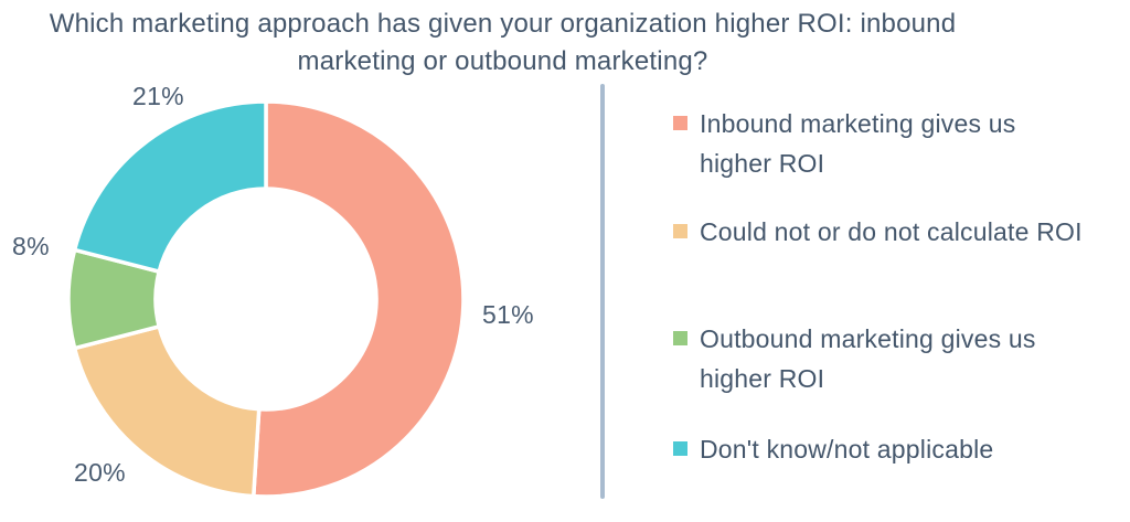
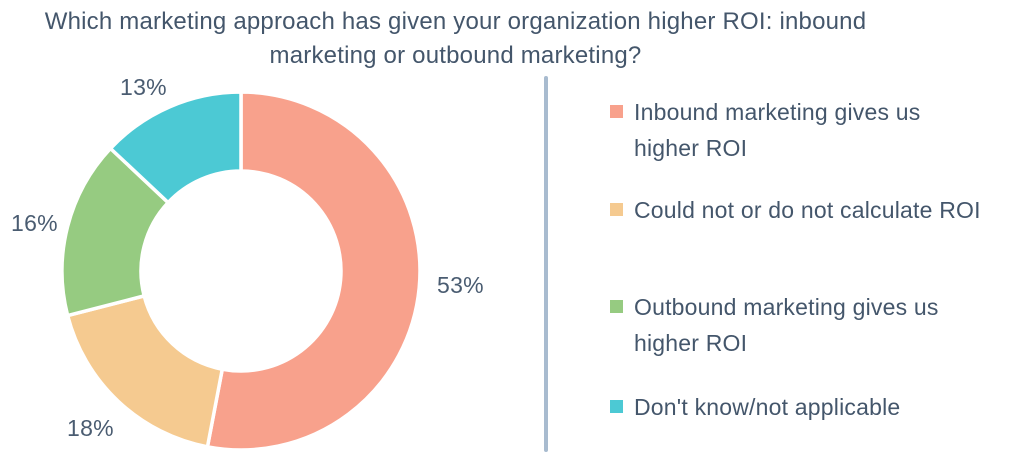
Inbound marketing gives us higher ROI: 51% -> 53%
Could not or do not calculate ROI: 20% -> 18%
Outbound marketing gives us higher ROI: 8% -> 16%
Don't know/not applicable: 21% -> 13%
